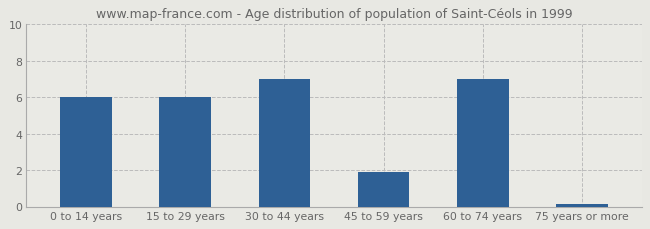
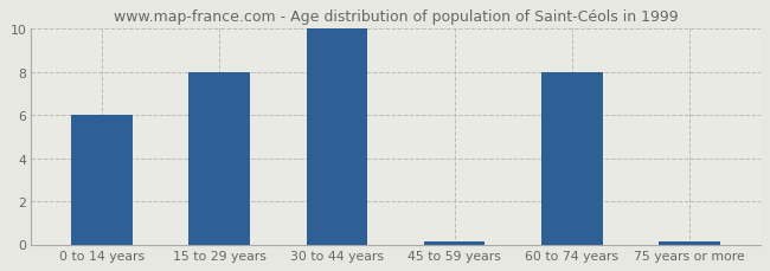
15 to 29 years: 6.0 -> 8.0
30 to 44 years: 7.0 -> 10.0
45 to 59 years: 1.9 -> 0.1
60 to 74 years: 7.0 -> 8.0
